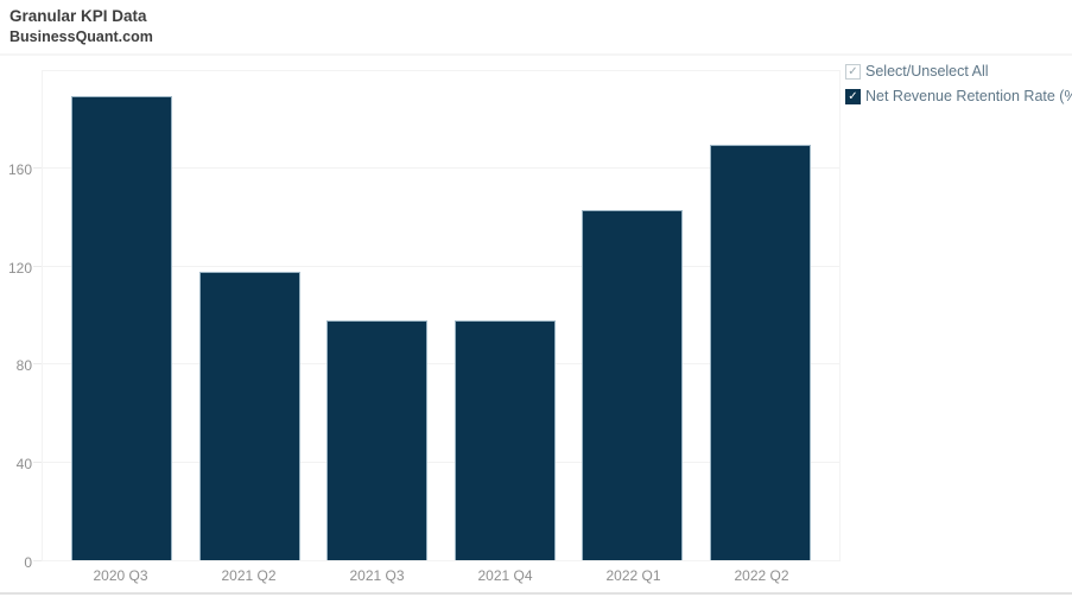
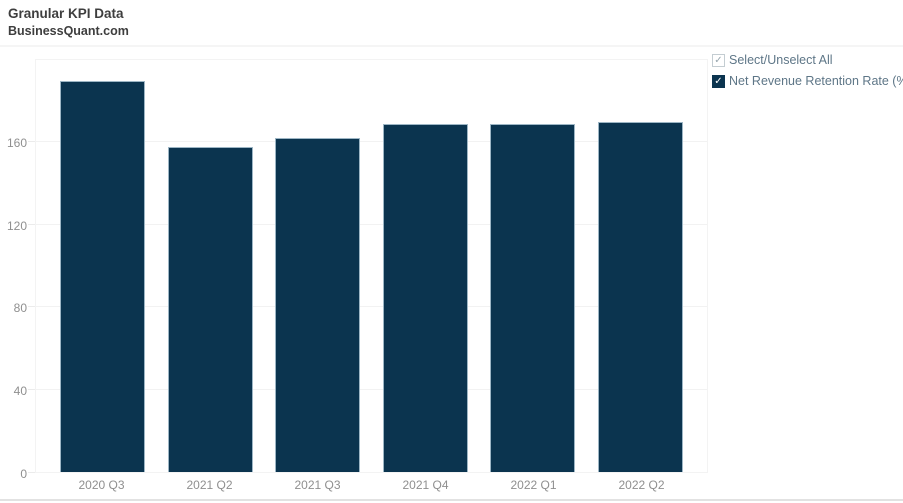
2021 Q2: 118 -> 158
2021 Q3: 98 -> 162
2021 Q4: 98 -> 169
2022 Q1: 143 -> 169
